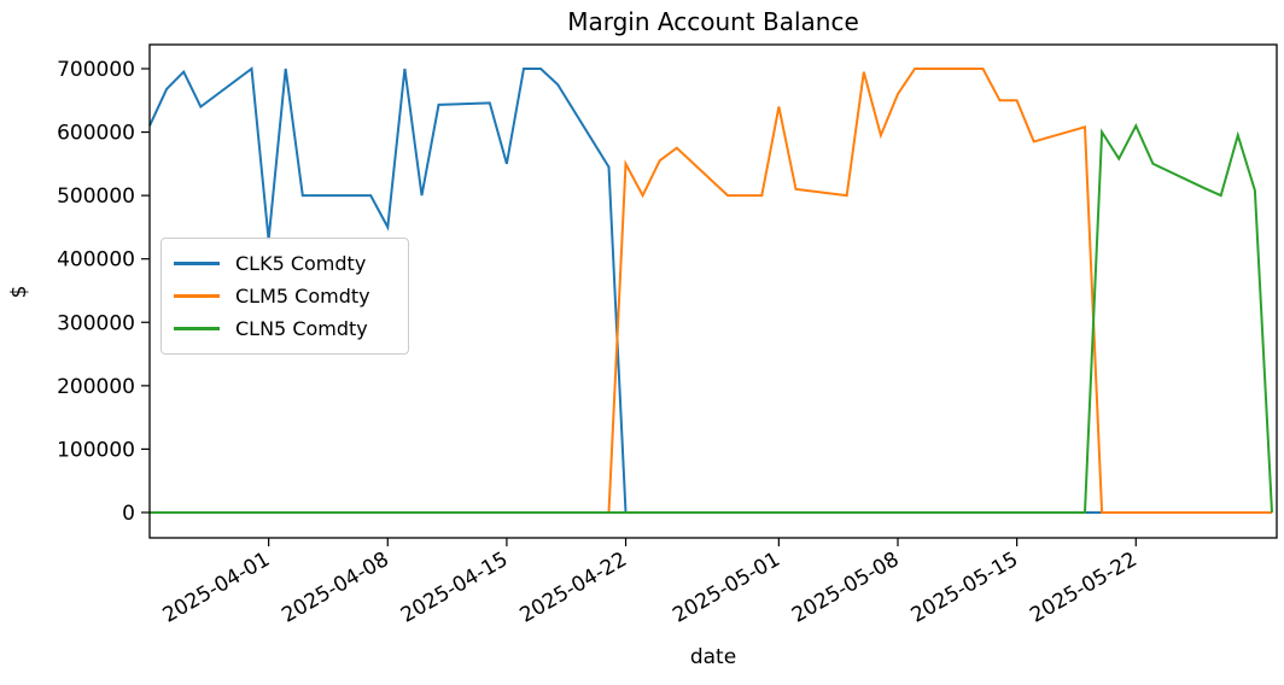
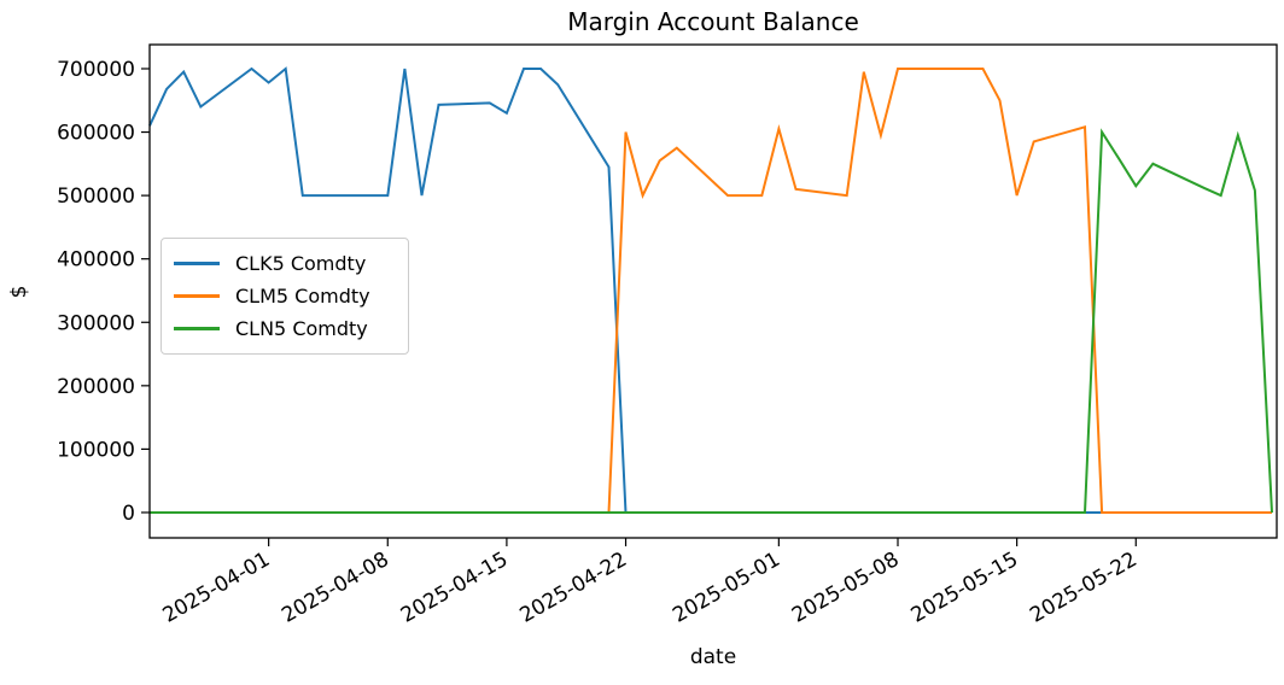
CLK5 Comdty/2025-04-01: 430000 -> 680000
CLK5 Comdty/2025-04-08: 450000 -> 500000
CLK5 Comdty/2025-04-15: 550000 -> 630000
CLM5 Comdty/2025-04-22: 550000 -> 600000
CLM5 Comdty/2025-05-01: 640000 -> 600000
CLM5 Comdty/2025-05-08: 660000 -> 700000
CLM5 Comdty/2025-05-15: 650000 -> 500000
CLN5 Comdty/2025-05-22: 610000 -> 520000
